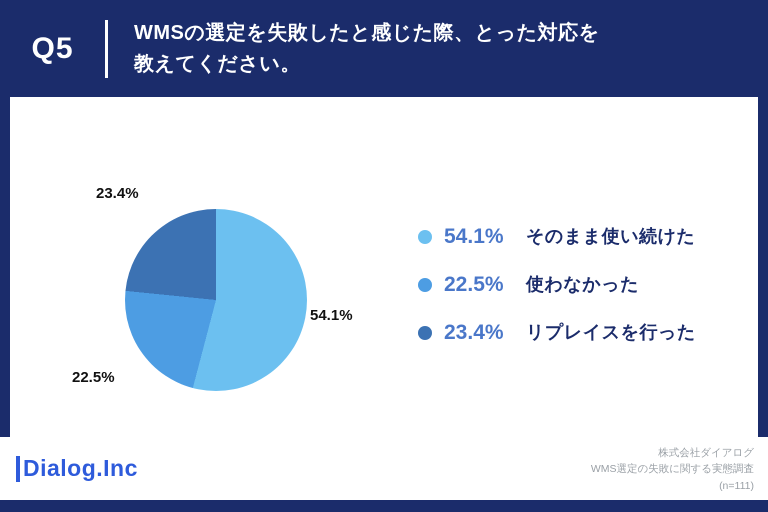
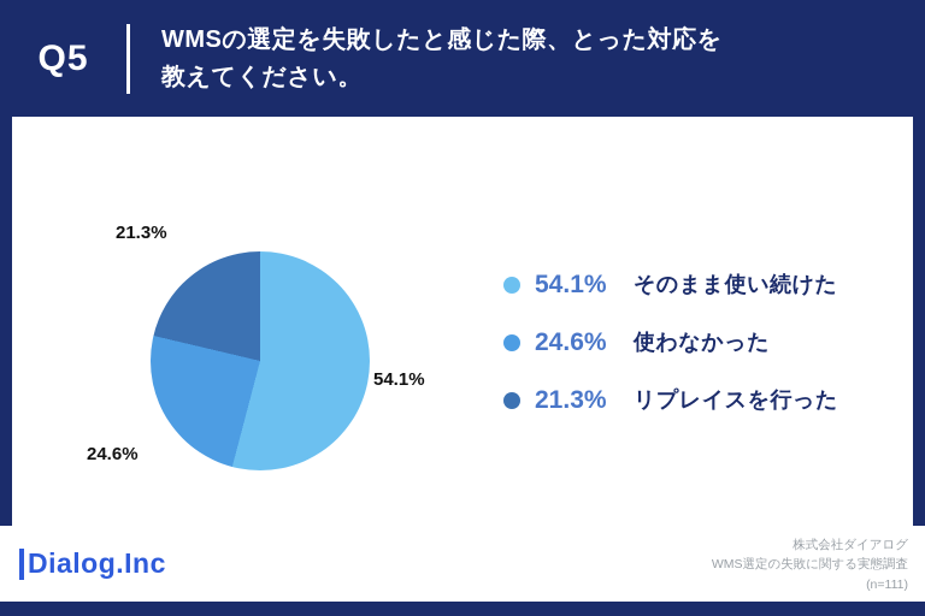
使わなかった: 22.5% -> 24.6%
リプレイスを行った: 23.4% -> 21.3%
